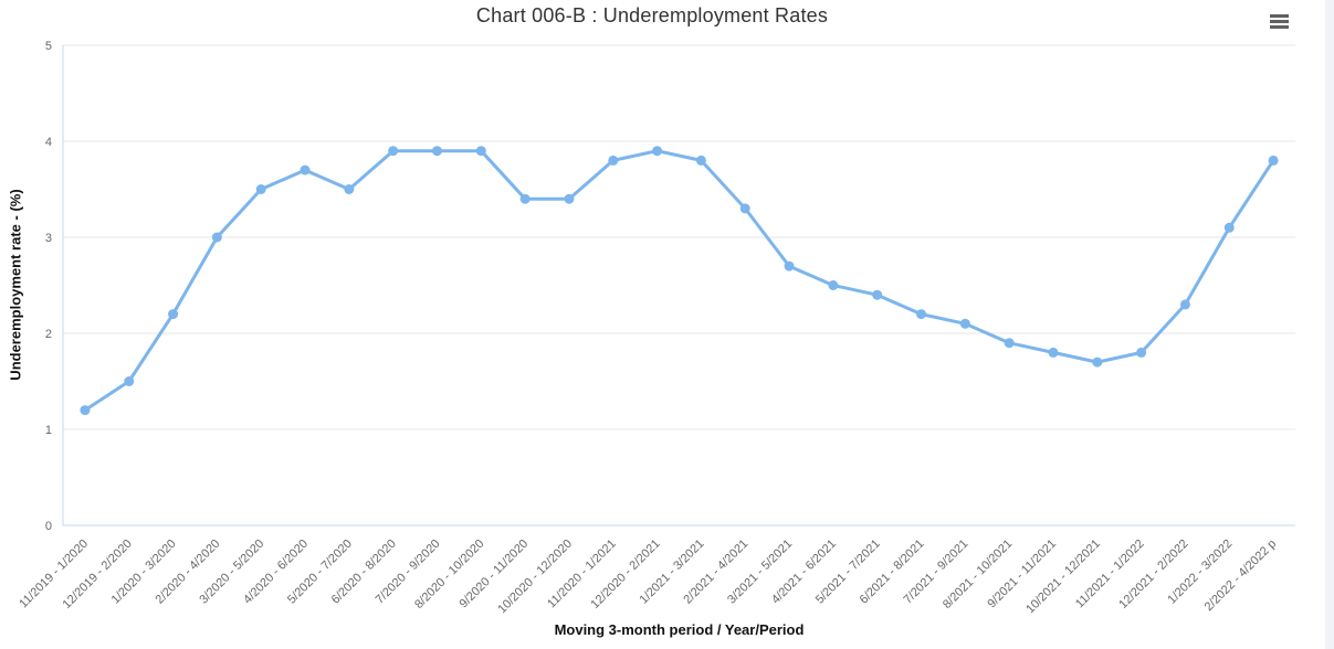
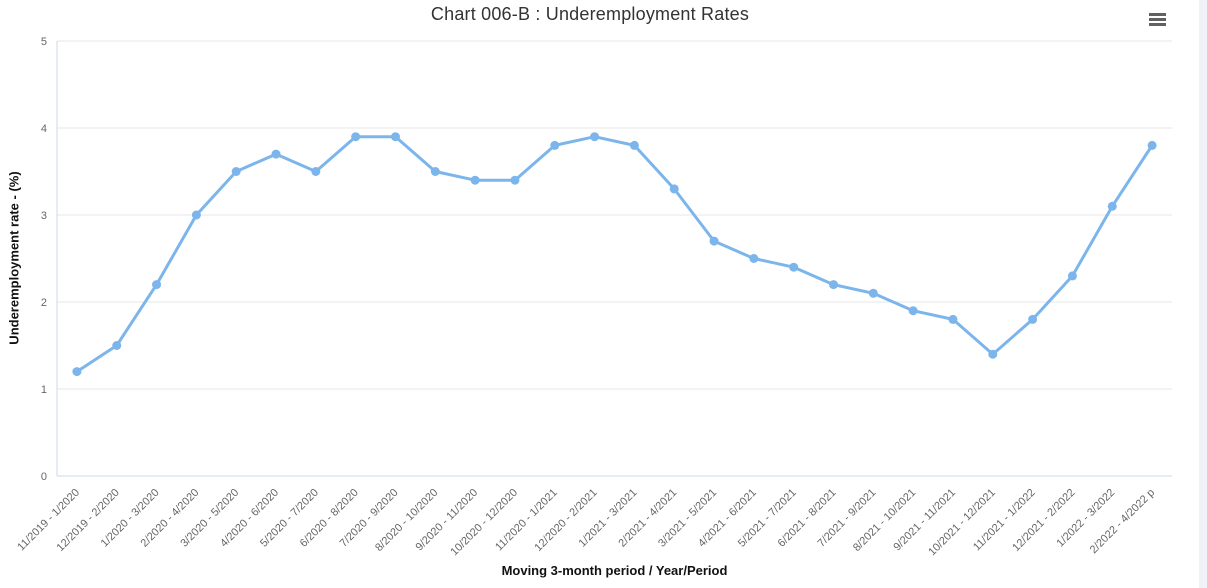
8/2020 - 10/2020: 3.9 -> 3.5
10/2021 - 12/2021: 1.7 -> 1.4
